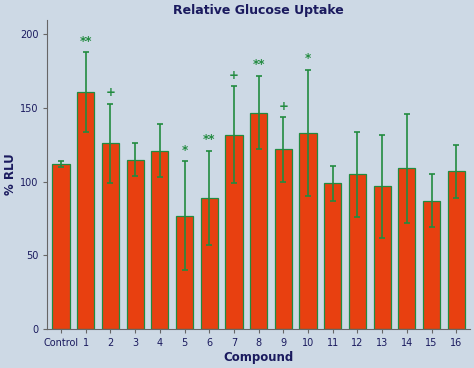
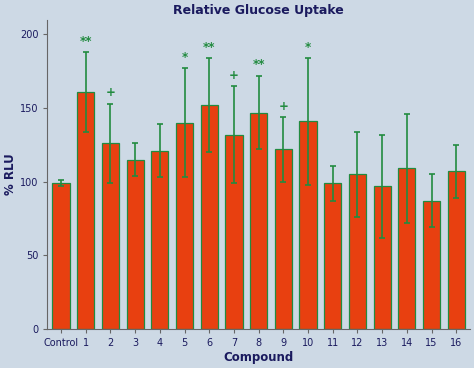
Control: 112 -> 99
5: 77 -> 140
6: 89 -> 152
10: 133 -> 141
